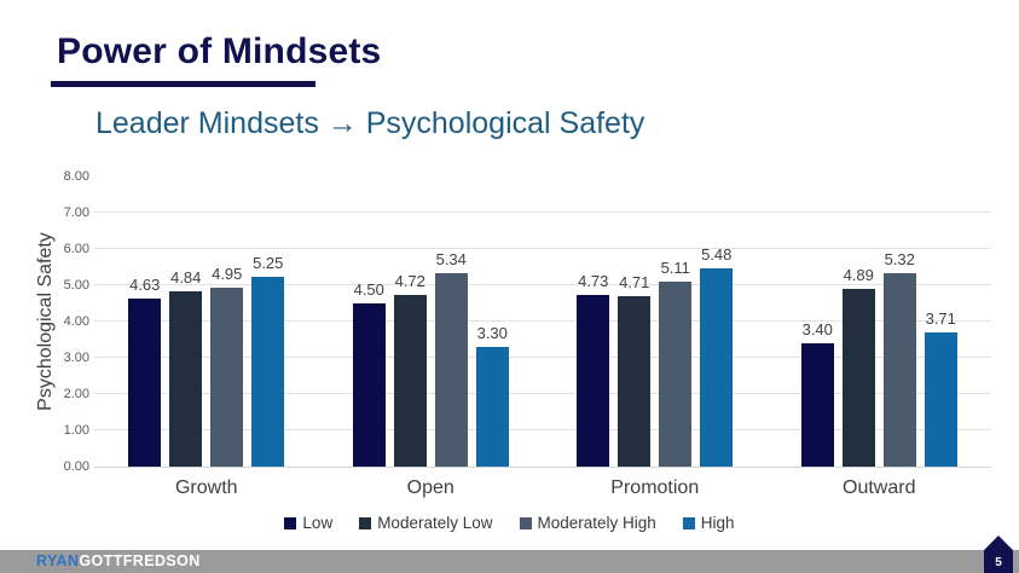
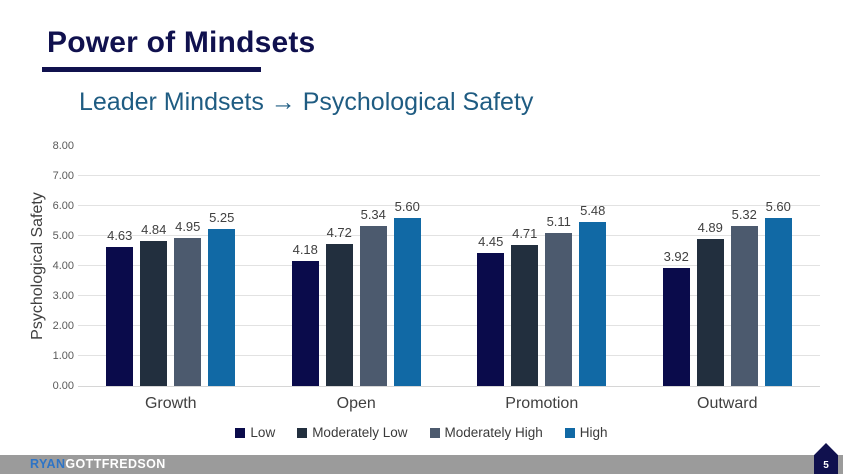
Low/Open: 4.50 -> 4.18
High/Open: 3.30 -> 5.60
Low/Promotion: 4.73 -> 4.45
Low/Outward: 3.40 -> 3.92
High/Outward: 3.71 -> 5.60
